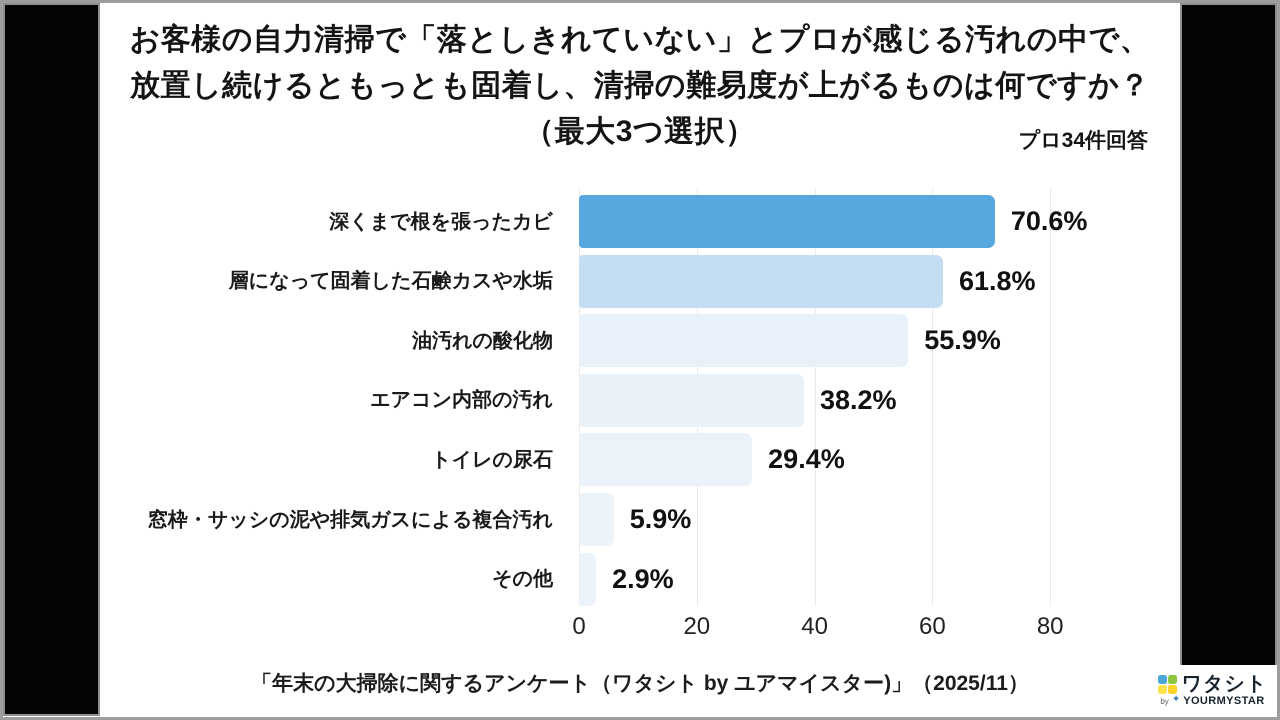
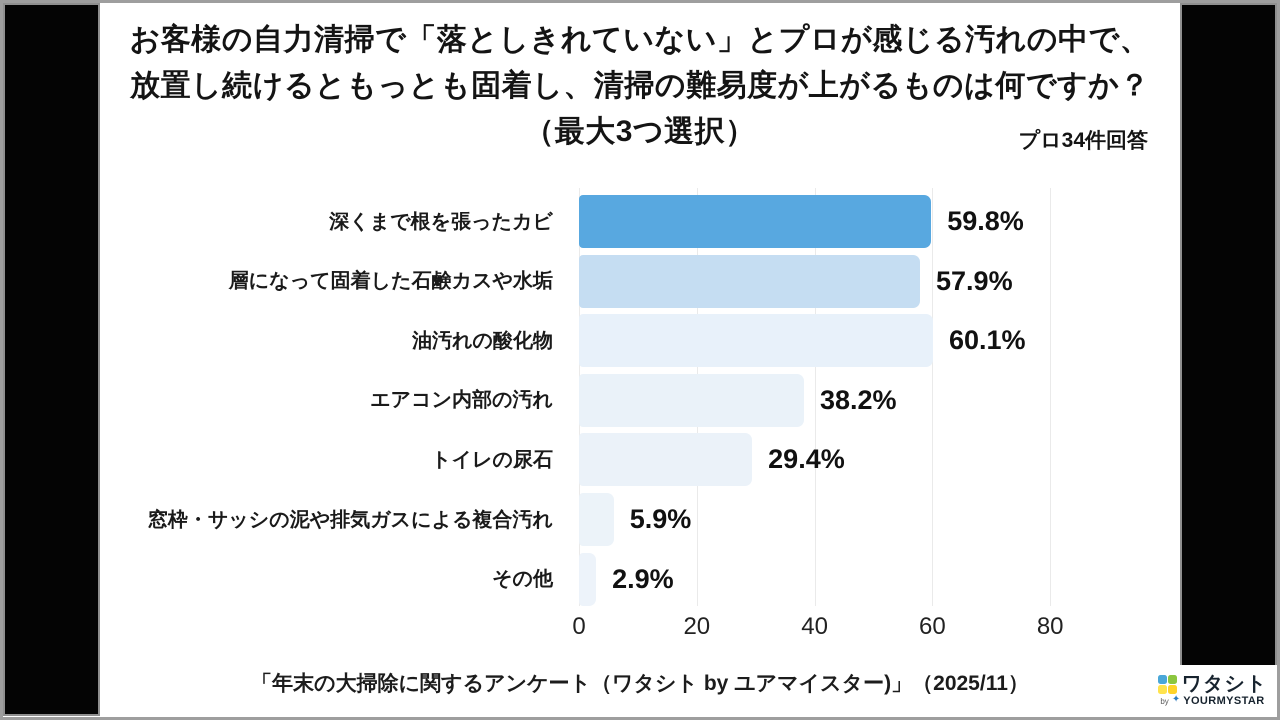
深くまで根を張ったカビ: 70.6% -> 59.8%
層になって固着した石鹸カスや水垢: 61.8% -> 57.9%
油汚れの酸化物: 55.9% -> 60.1%
